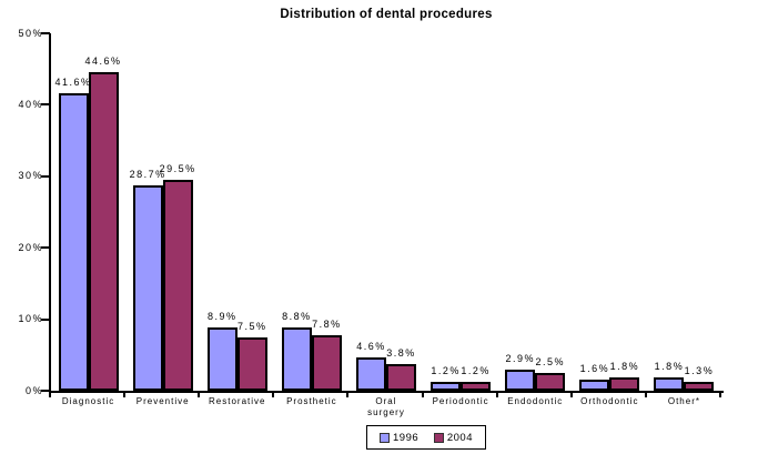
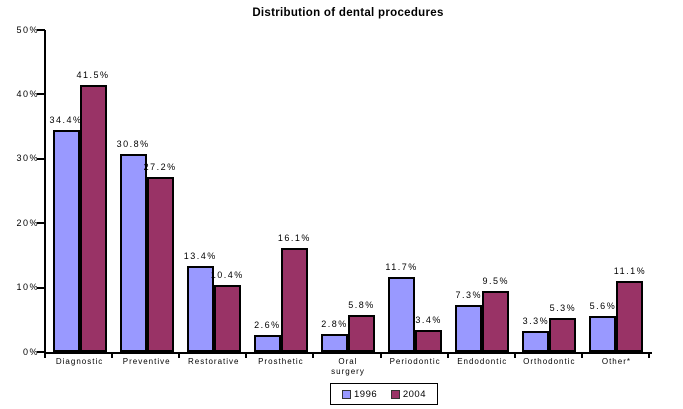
1996/Diagnostic: 41.6% -> 34.4%
2004/Diagnostic: 44.6% -> 41.5%
1996/Preventive: 28.7% -> 30.8%
2004/Preventive: 29.5% -> 27.2%
1996/Restorative: 8.9% -> 13.4%
2004/Restorative: 7.5% -> 10.4%
1996/Prosthetic: 8.8% -> 2.6%
2004/Prosthetic: 7.8% -> 16.1%
1996/Oral surgery: 4.6% -> 2.8%
2004/Oral surgery: 3.8% -> 5.8%
1996/Periodontic: 1.2% -> 11.7%
2004/Periodontic: 1.2% -> 3.4%
1996/Endodontic: 2.9% -> 7.3%
2004/Endodontic: 2.5% -> 9.5%
1996/Orthodontic: 1.6% -> 3.3%
2004/Orthodontic: 1.8% -> 5.3%
1996/Other*: 1.8% -> 5.6%
2004/Other*: 1.3% -> 11.1%
